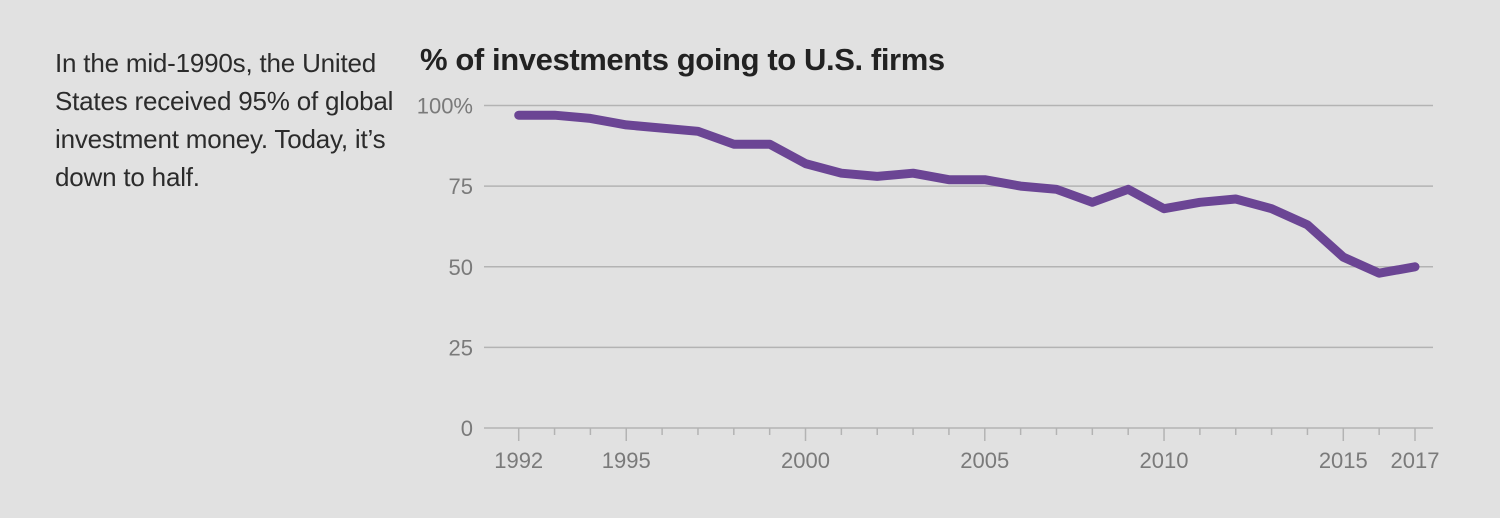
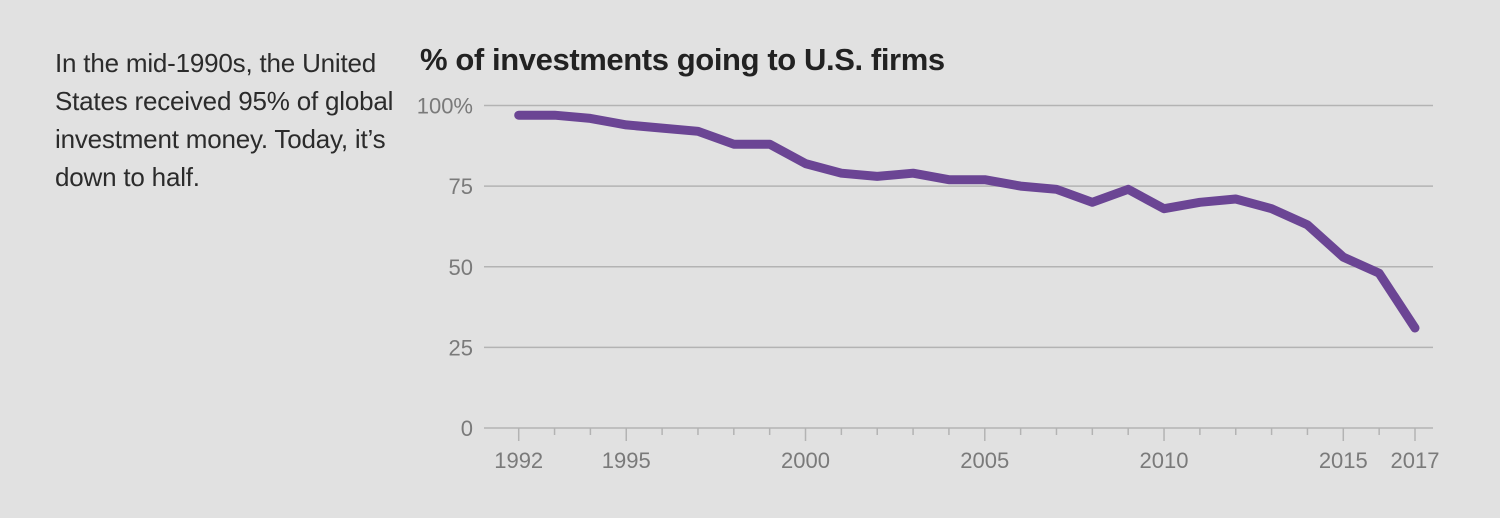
2017: 50% -> 31%
